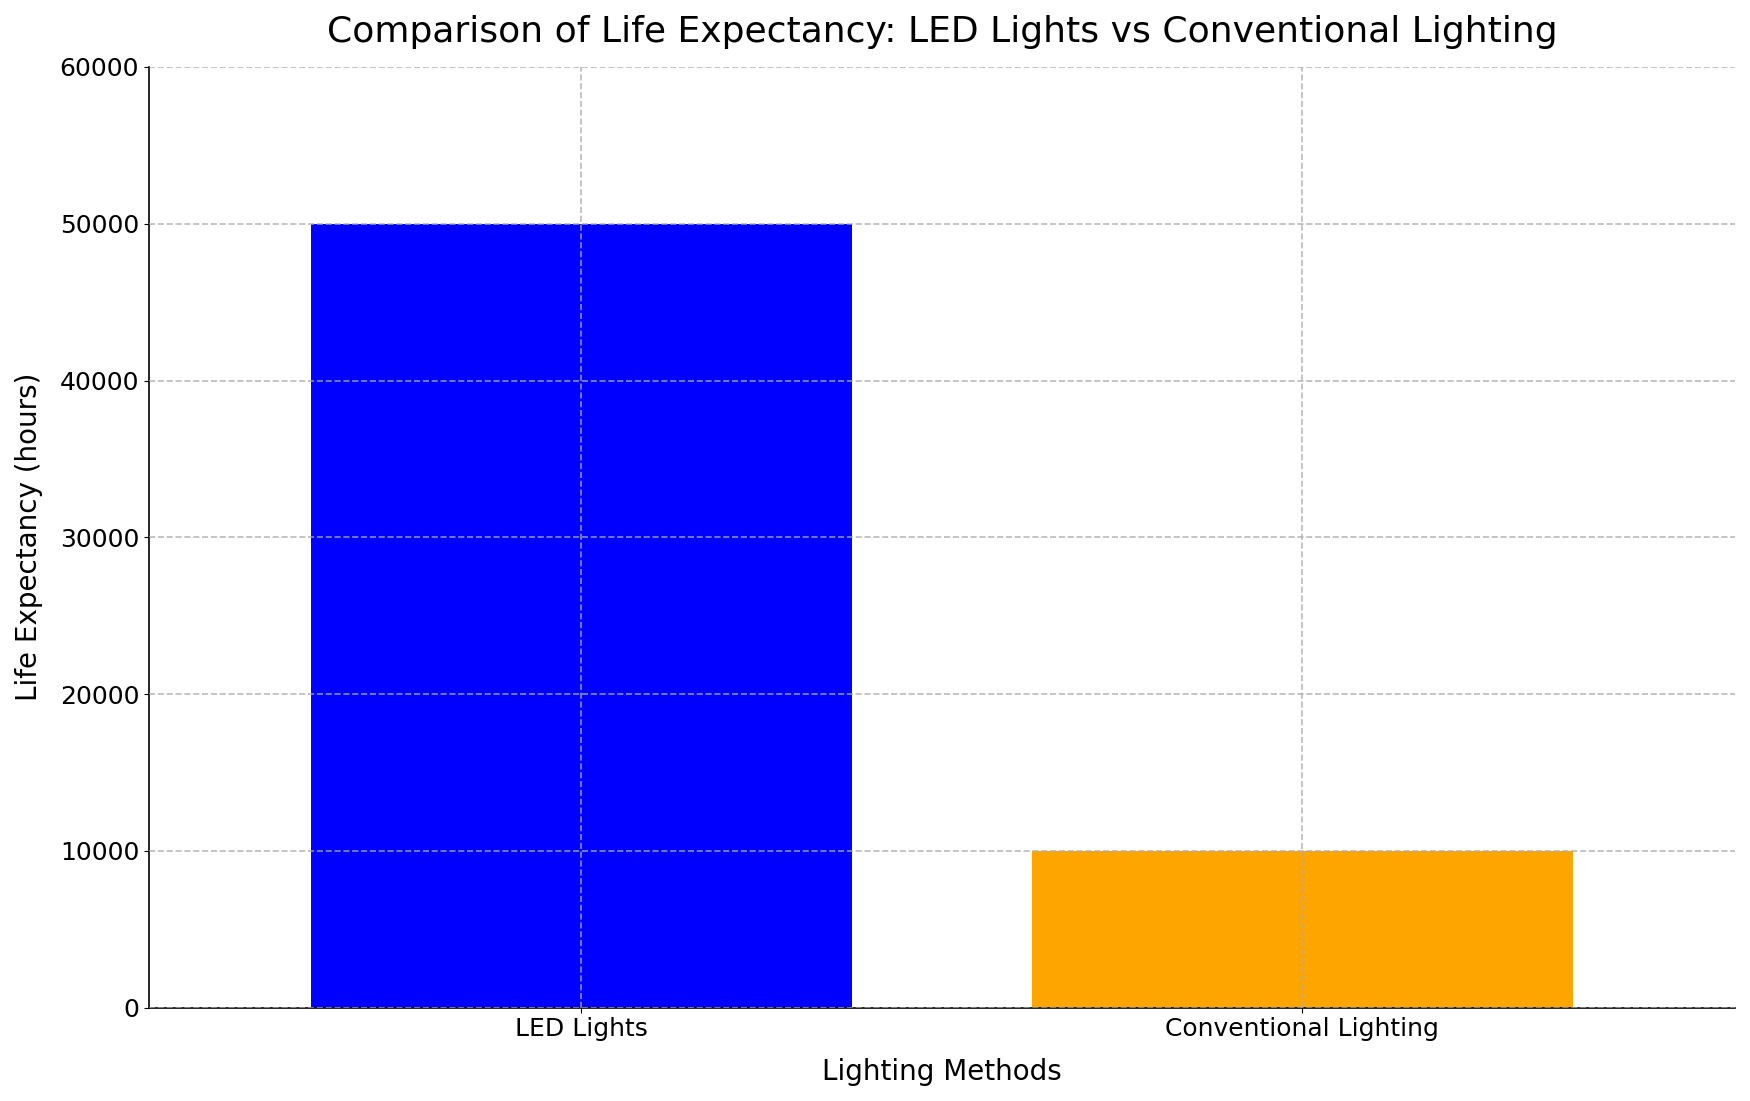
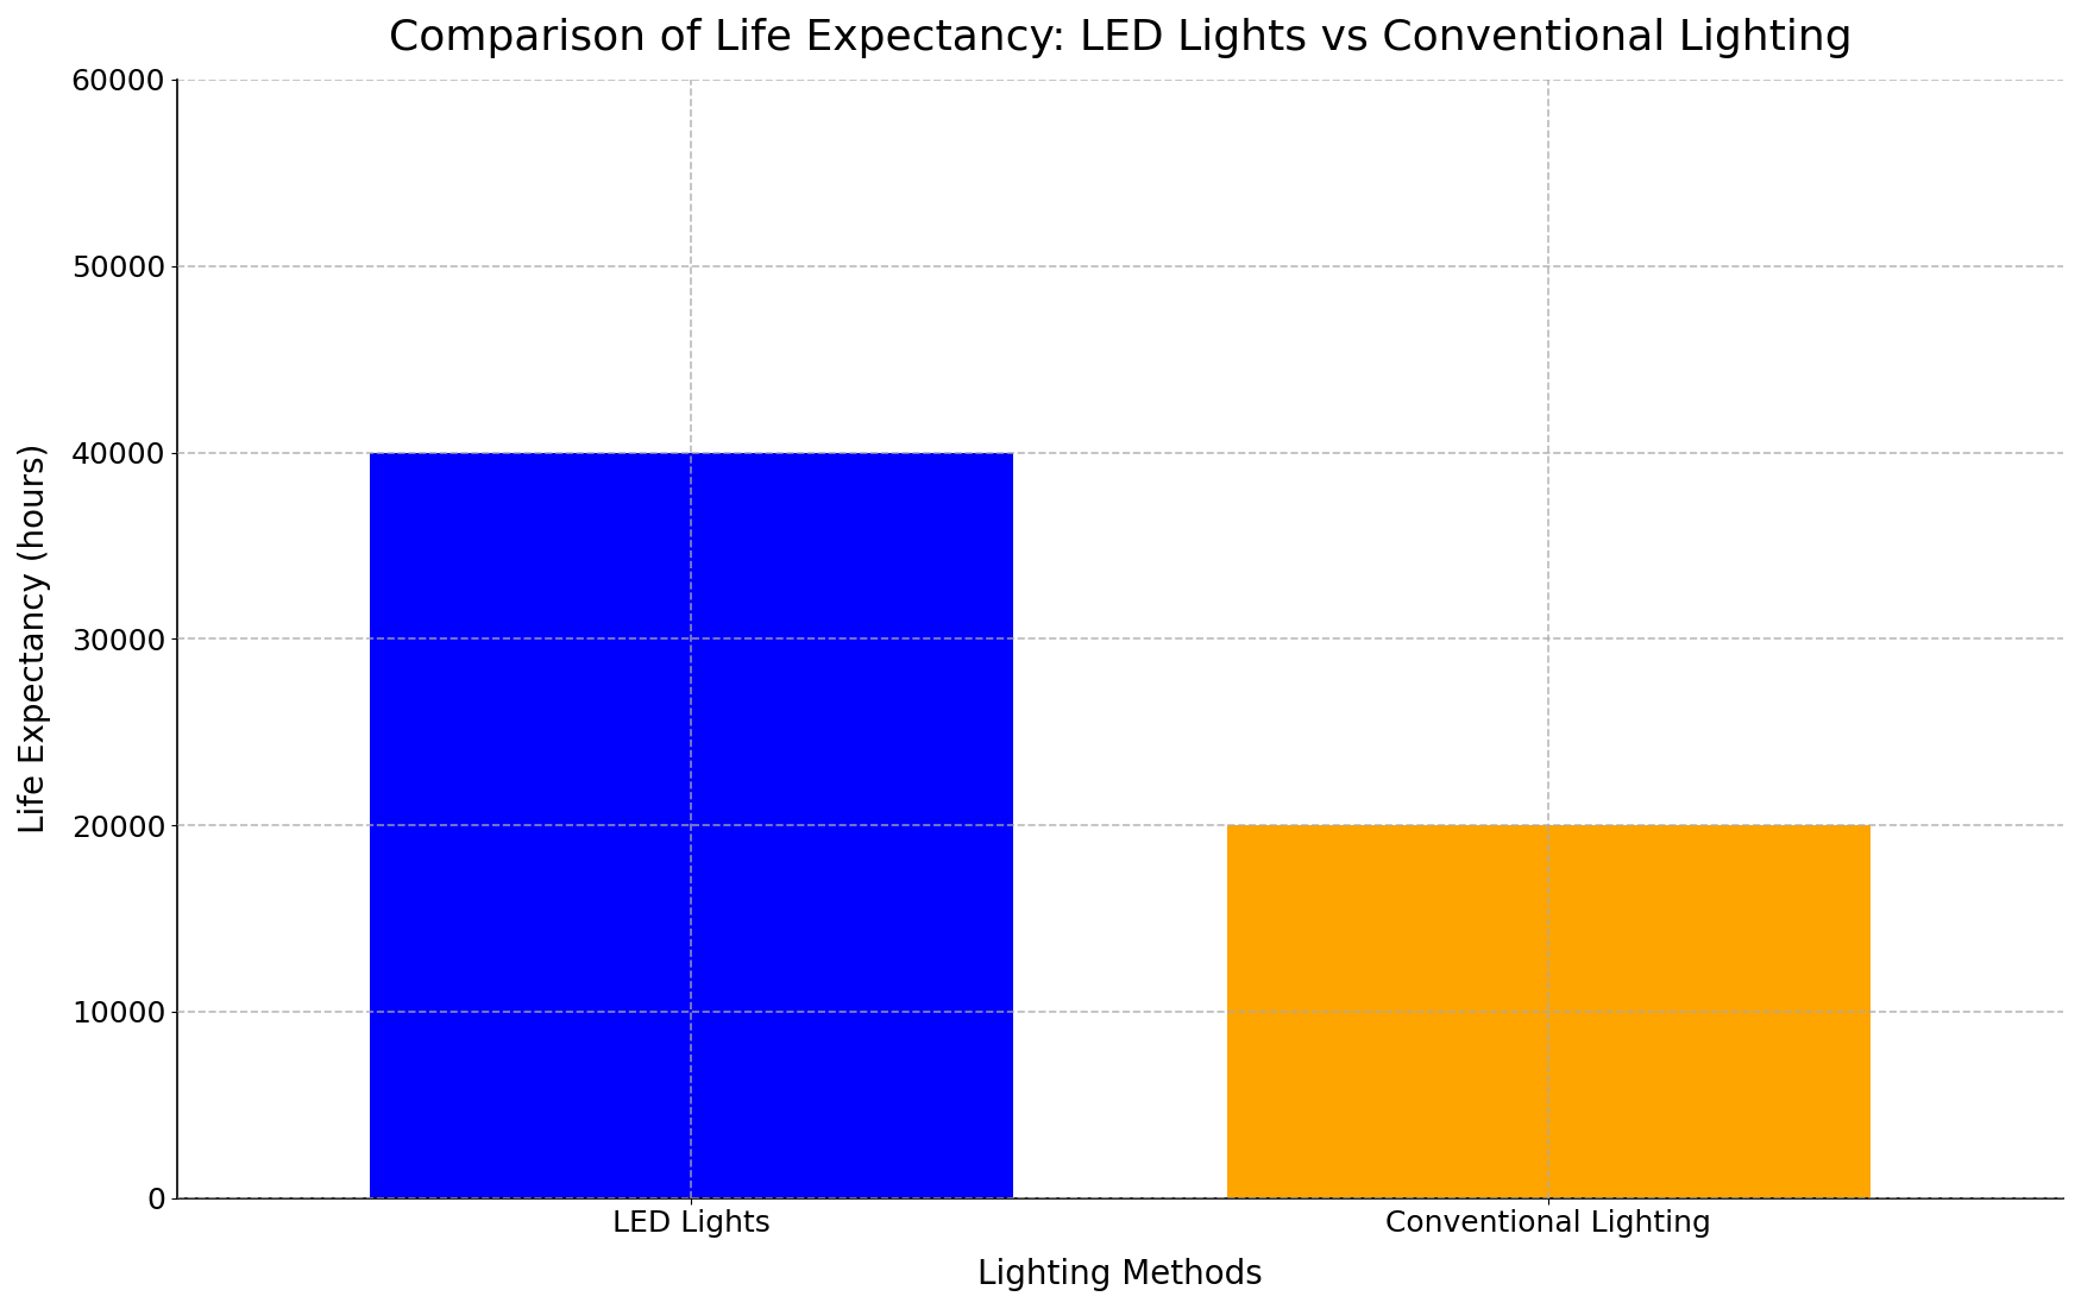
LED Lights: 50000 -> 40000
Conventional Lighting: 10000 -> 20000
